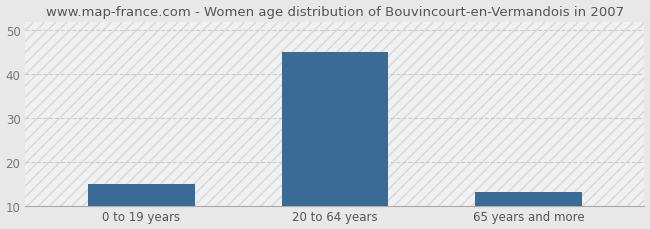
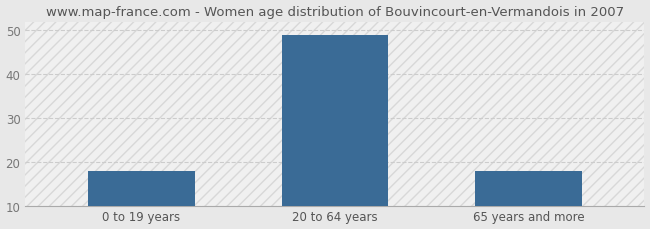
0 to 19 years: 15 -> 18
20 to 64 years: 45 -> 49
65 years and more: 13 -> 18
